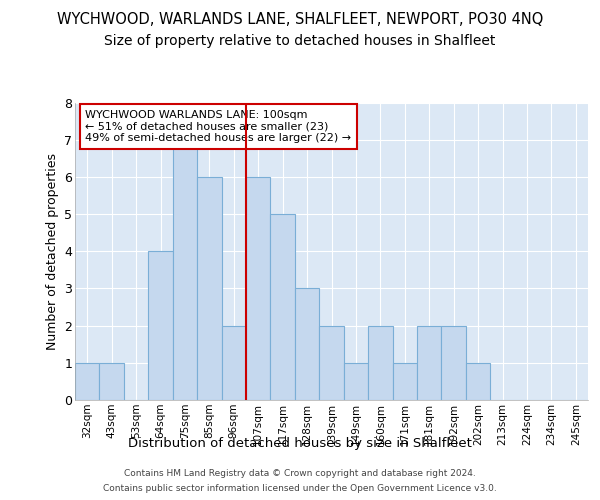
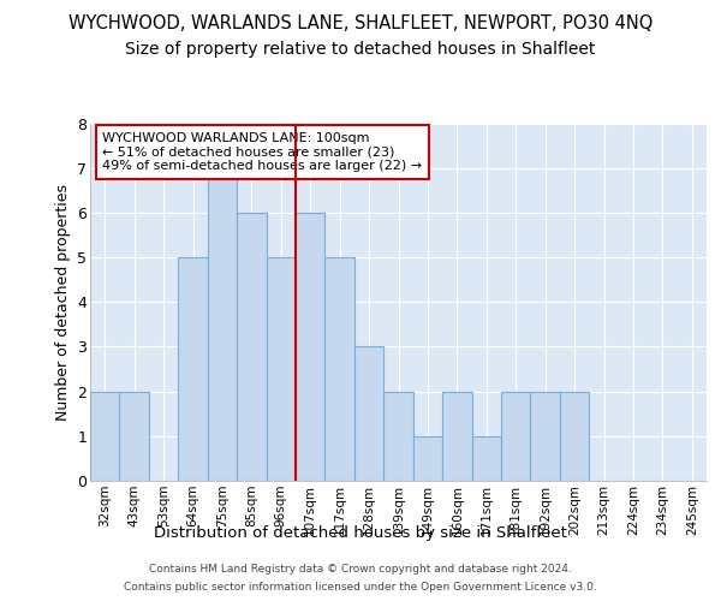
32sqm: 1 -> 2
43sqm: 1 -> 2
64sqm: 4 -> 5
96sqm: 2 -> 5
202sqm: 1 -> 2
